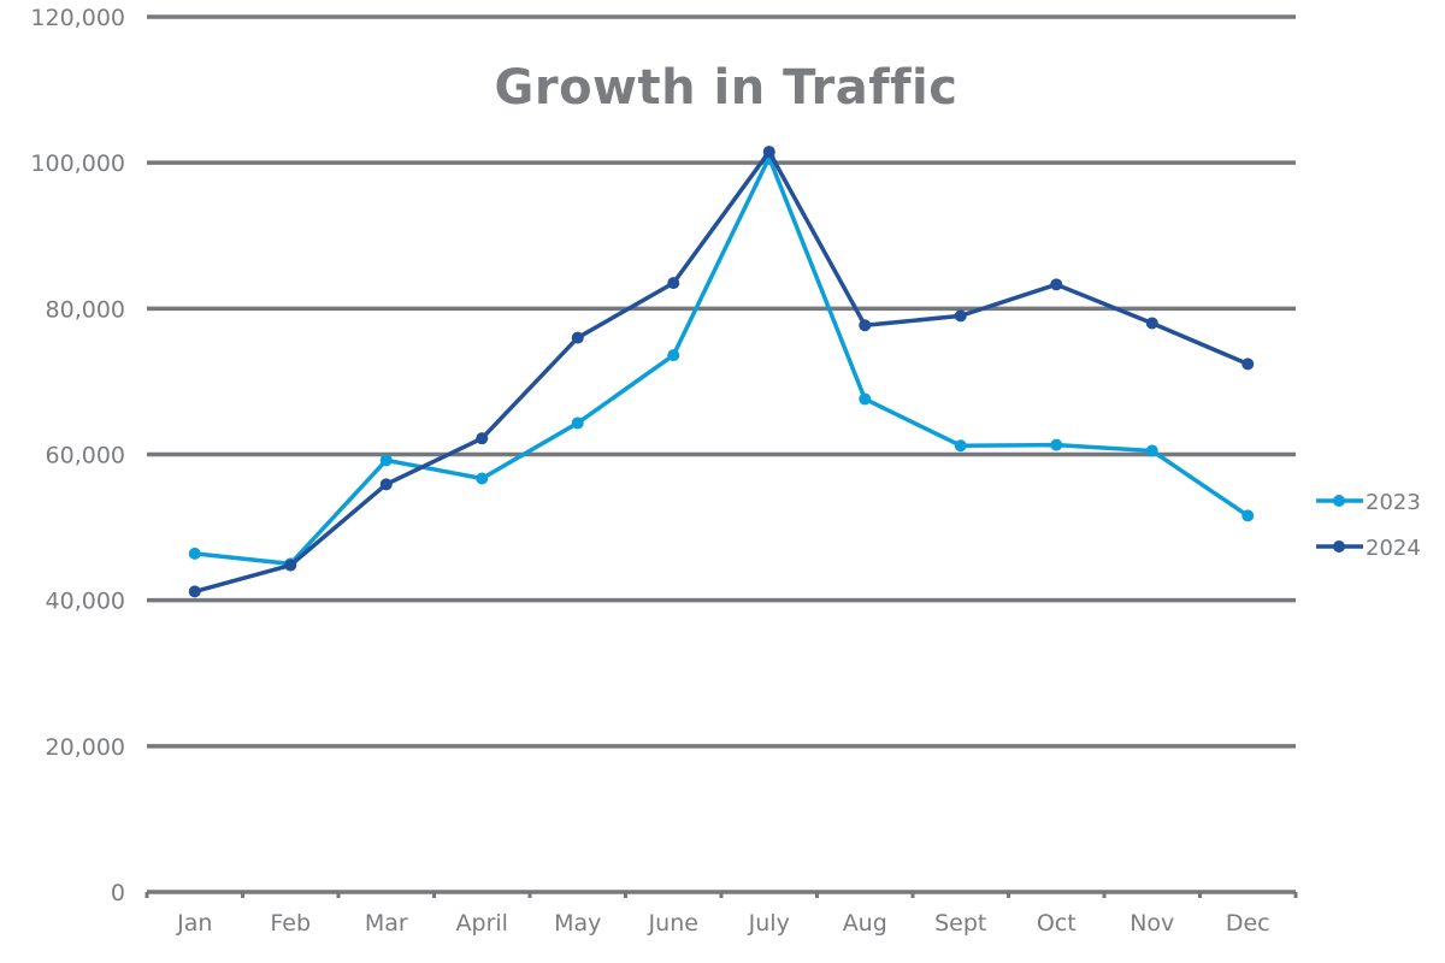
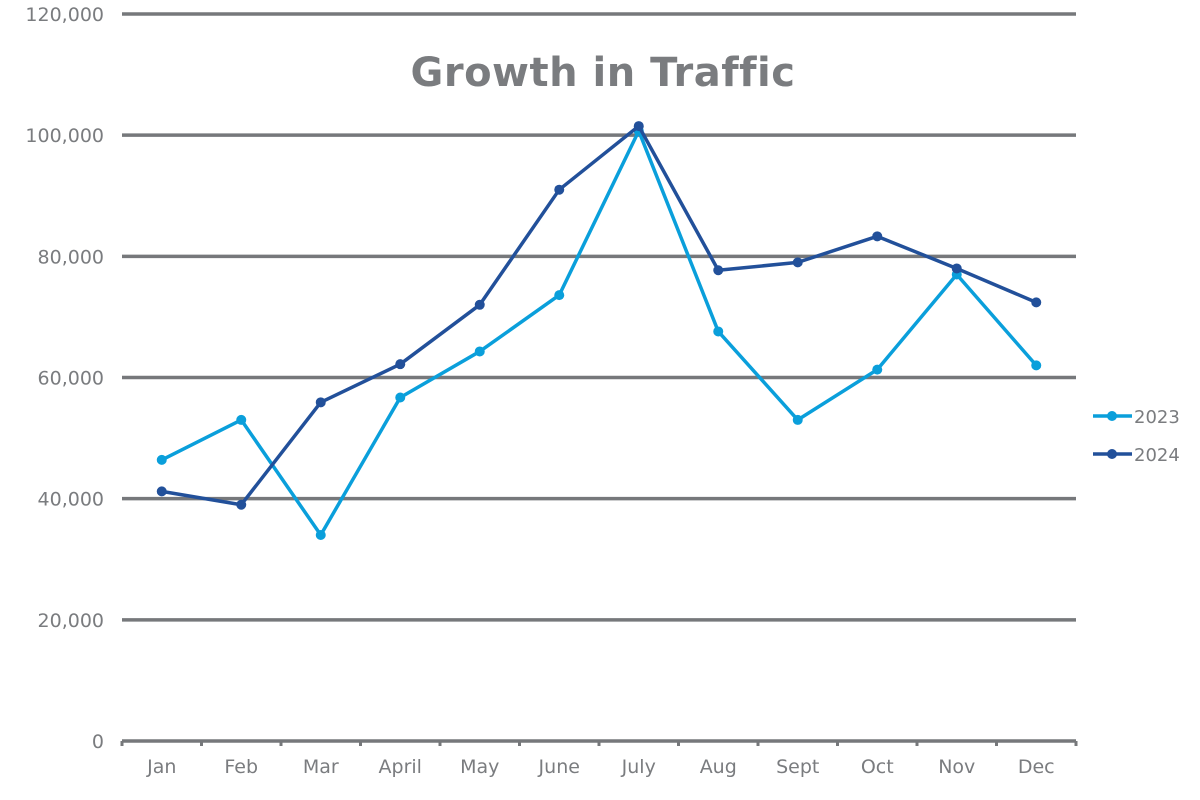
2023/Feb: 45000 -> 53000
2024/Feb: 45000 -> 39000
2023/Mar: 59000 -> 34000
2024/May: 76000 -> 72000
2024/June: 84000 -> 91000
2023/Sept: 61000 -> 53000
2023/Nov: 60000 -> 77000
2023/Dec: 52000 -> 62000
